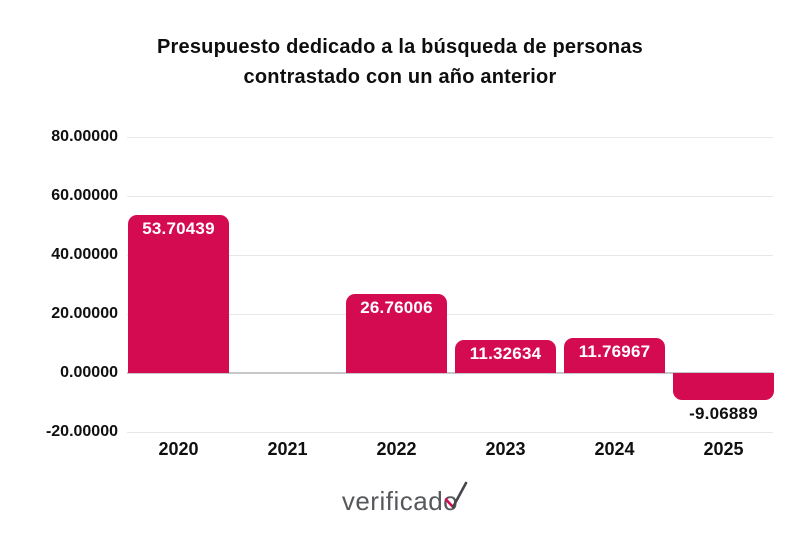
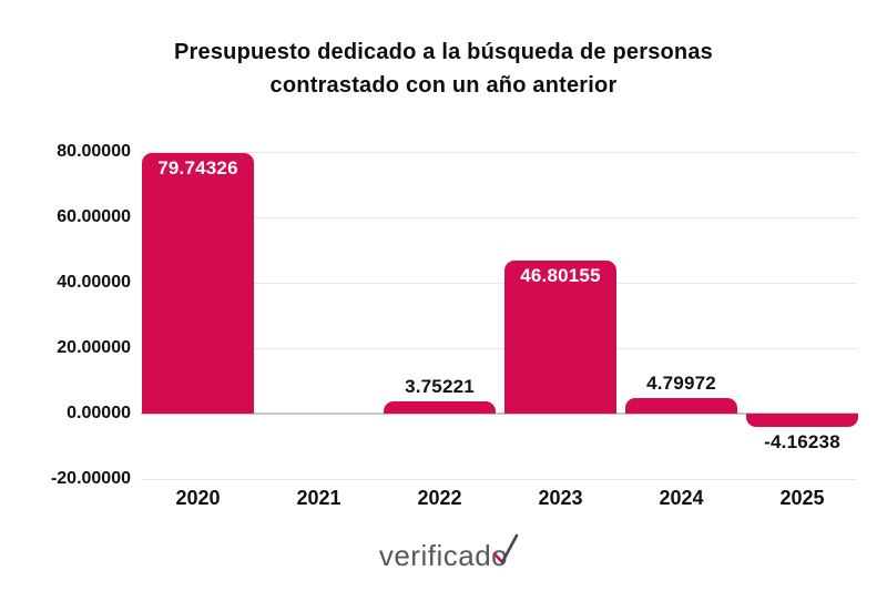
2020: 53.70439 -> 79.74326
2022: 26.76006 -> 3.75221
2023: 11.32634 -> 46.80155
2024: 11.76967 -> 4.79972
2025: -9.06889 -> -4.16238
